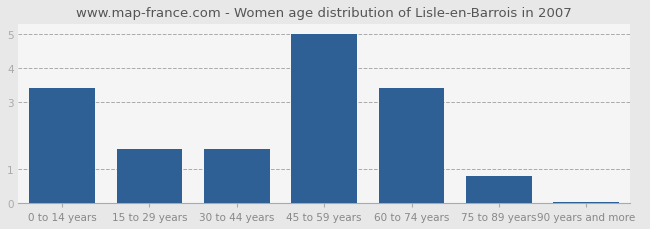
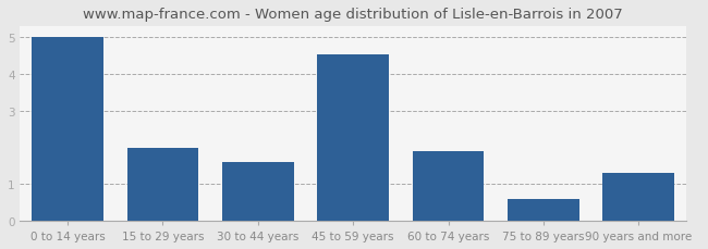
0 to 14 years: 3.40 -> 5.00
15 to 29 years: 1.60 -> 2.00
45 to 59 years: 5.00 -> 4.55
60 to 74 years: 3.40 -> 1.90
75 to 89 years: 0.80 -> 0.60
90 years and more: 0.04 -> 1.30
